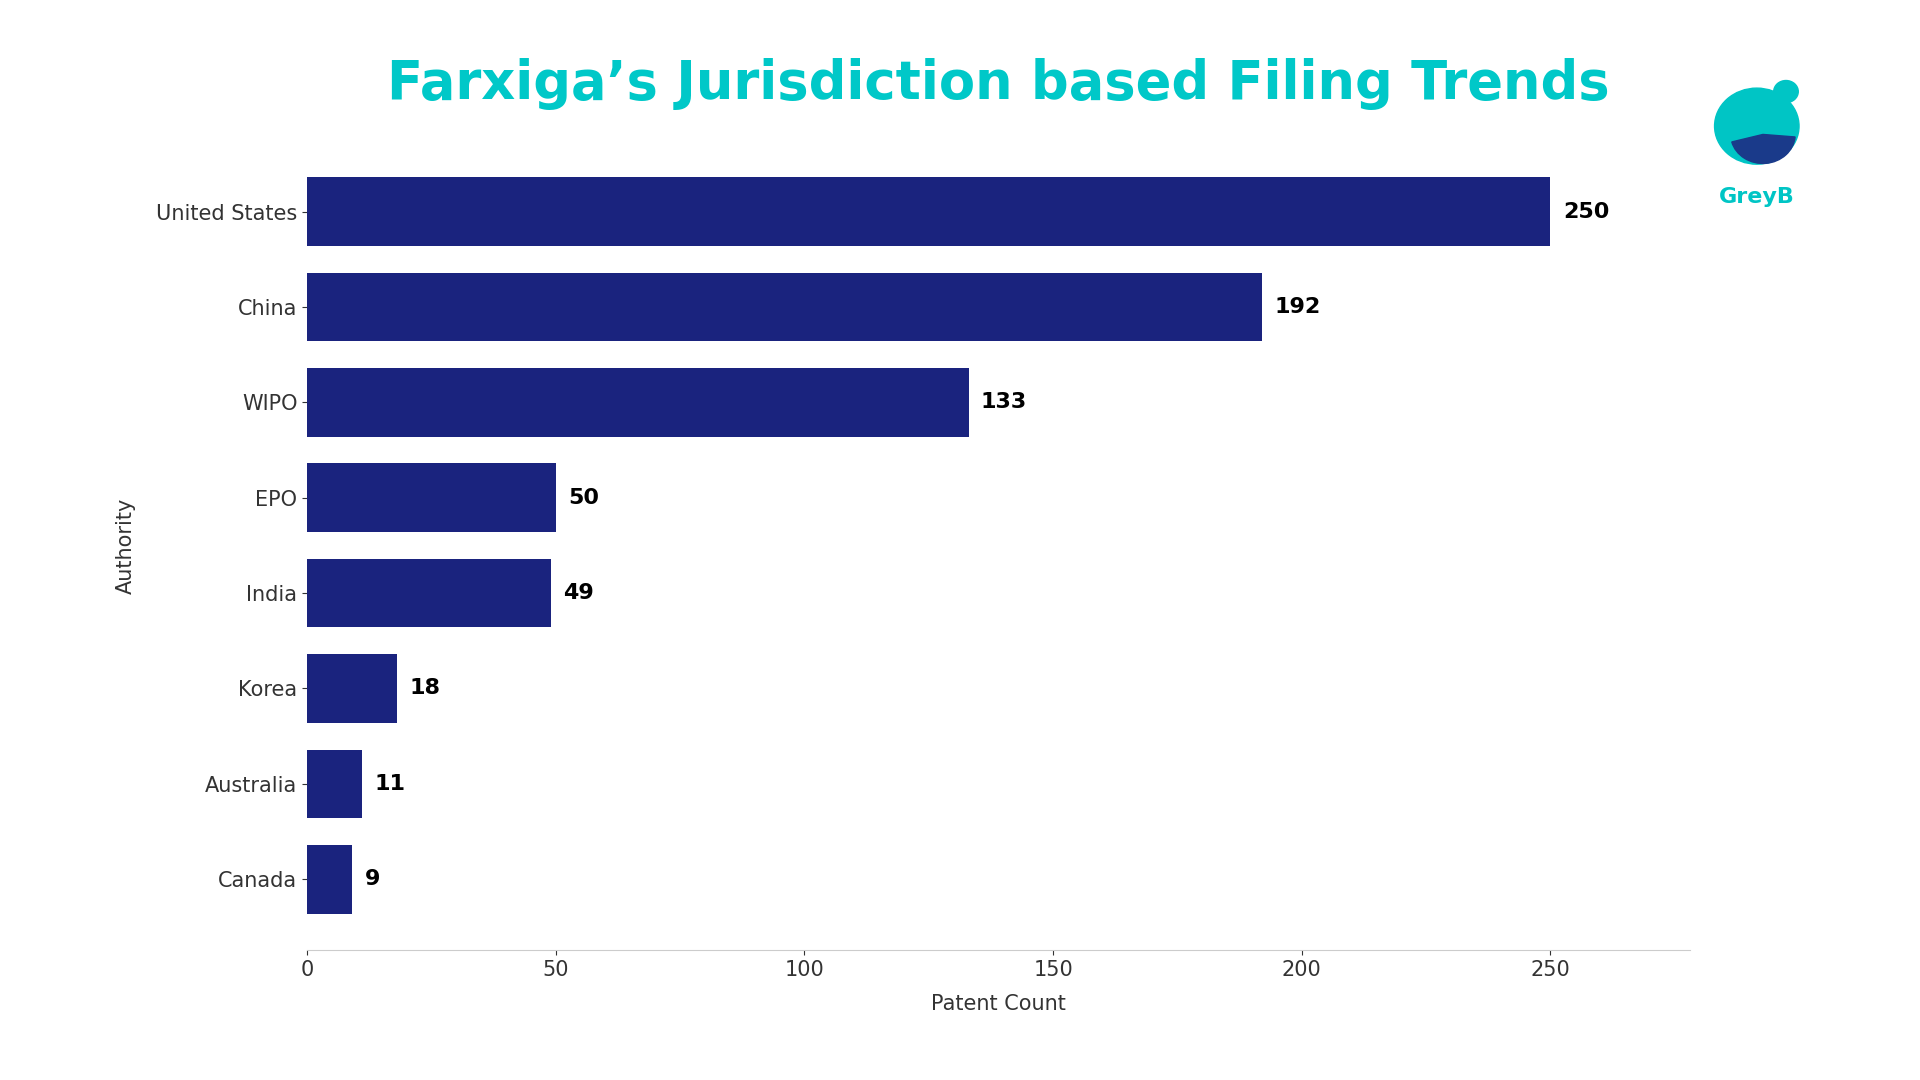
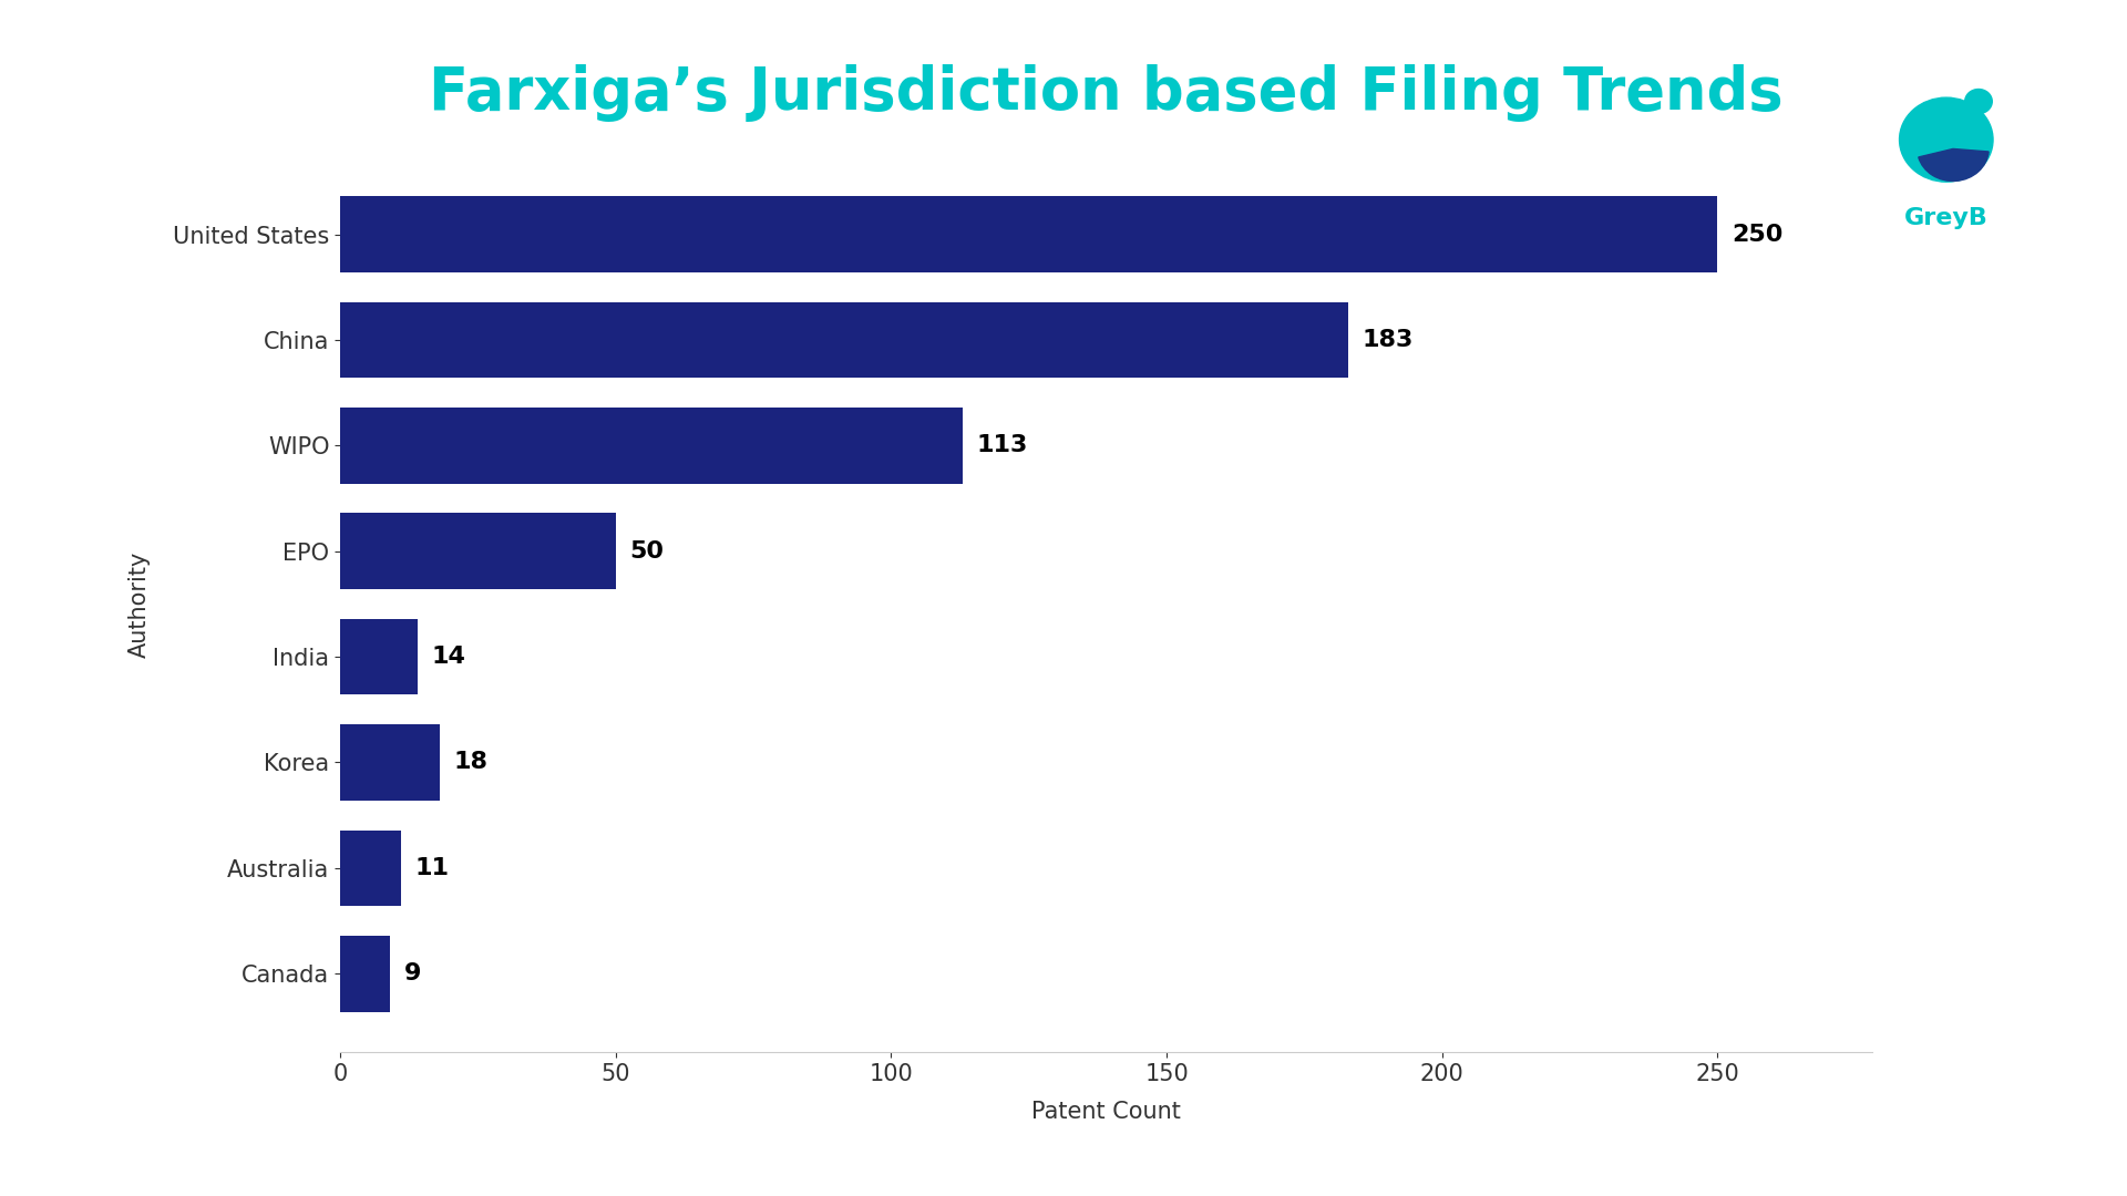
China: 192 -> 183
WIPO: 133 -> 113
India: 49 -> 14
